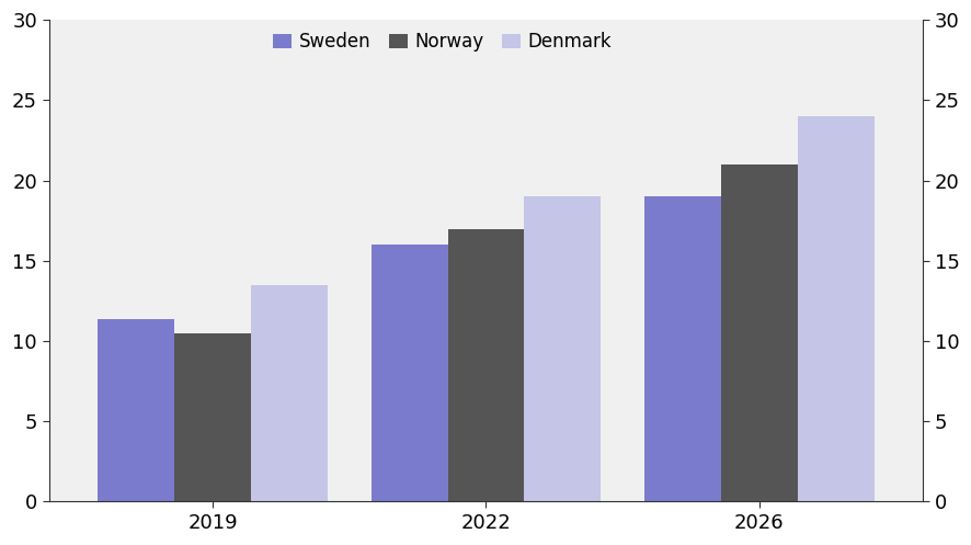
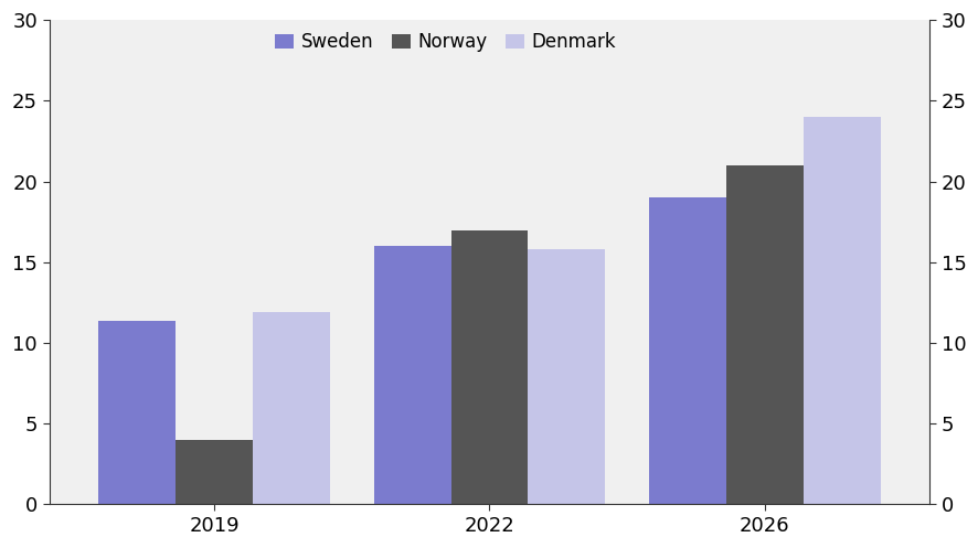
Norway/2019: 10.5 -> 4.0
Denmark/2019: 13.5 -> 11.9
Denmark/2022: 19.0 -> 15.8
